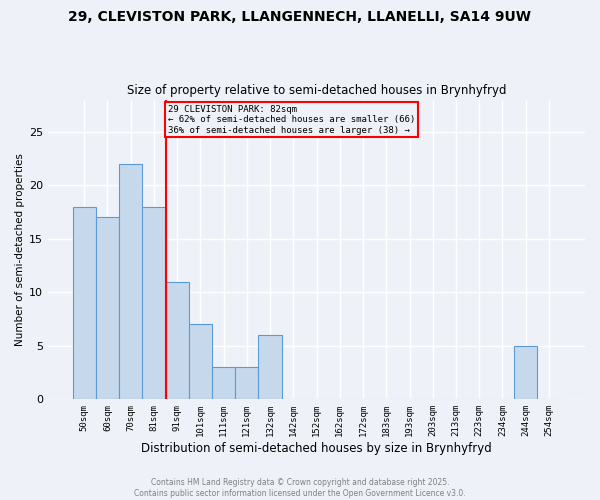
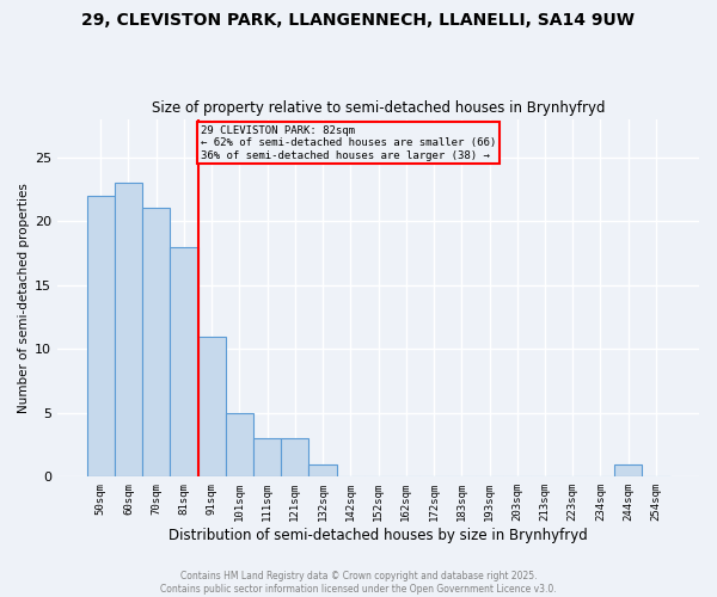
50sqm: 18 -> 22
60sqm: 17 -> 23
70sqm: 22 -> 21
101sqm: 7 -> 5
132sqm: 6 -> 1
244sqm: 5 -> 1
